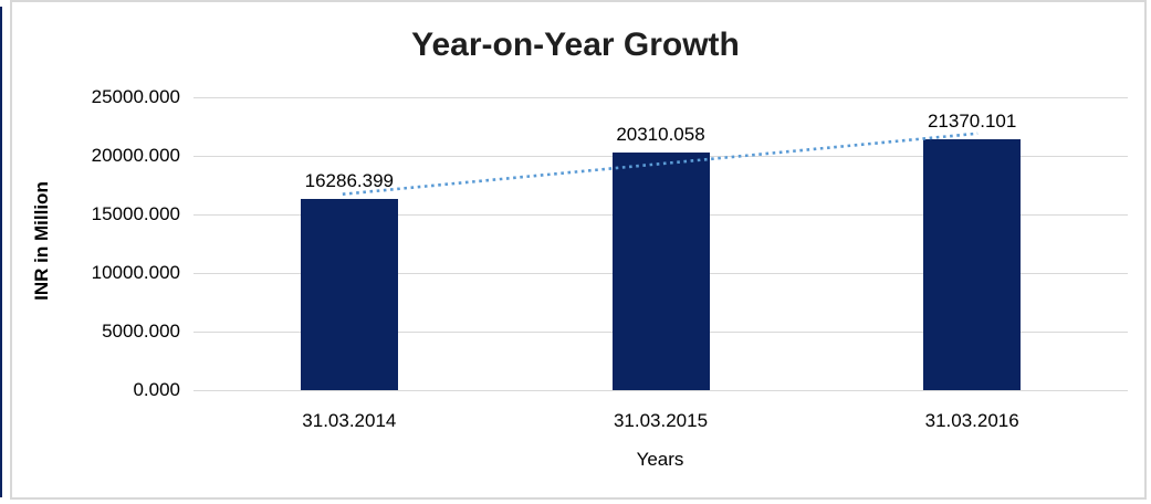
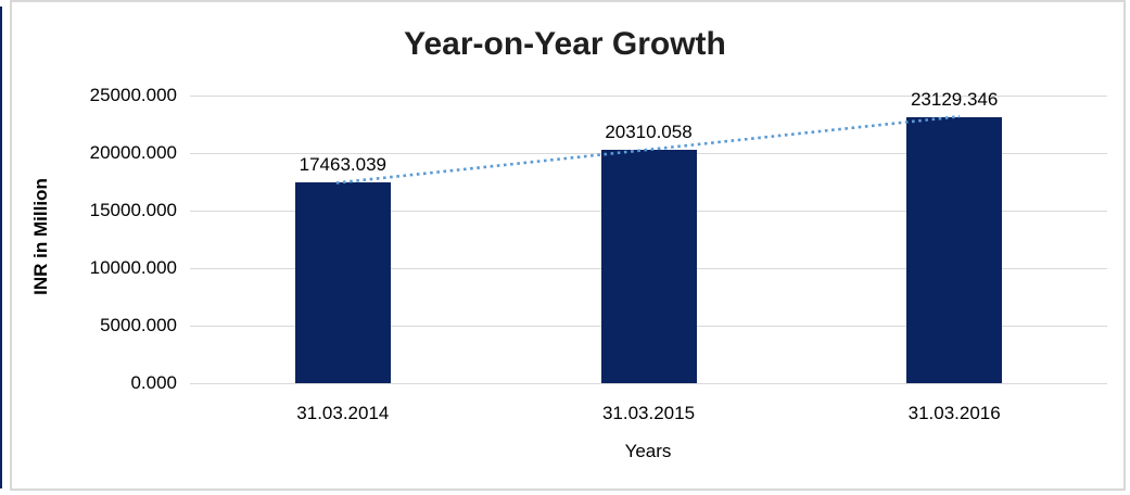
31.03.2014: 16286.399 -> 17463.039
31.03.2016: 21370.101 -> 23129.346
